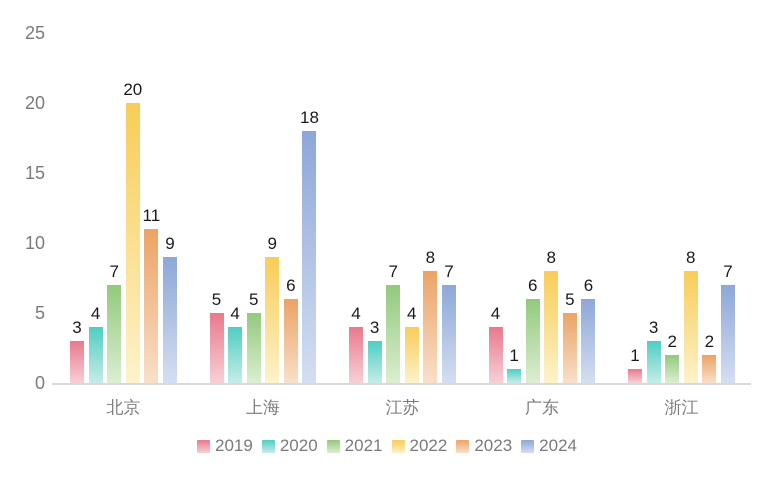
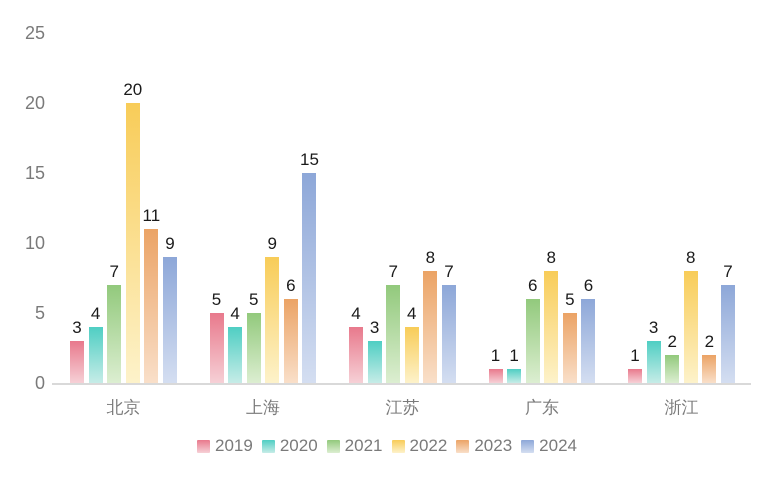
2024/上海: 18 -> 15
2019/广东: 4 -> 1
